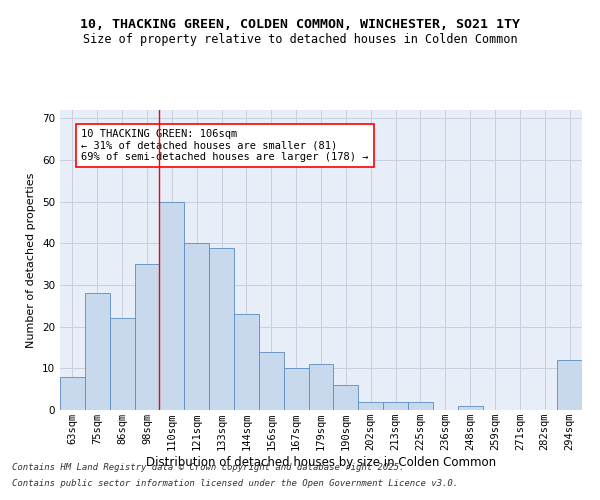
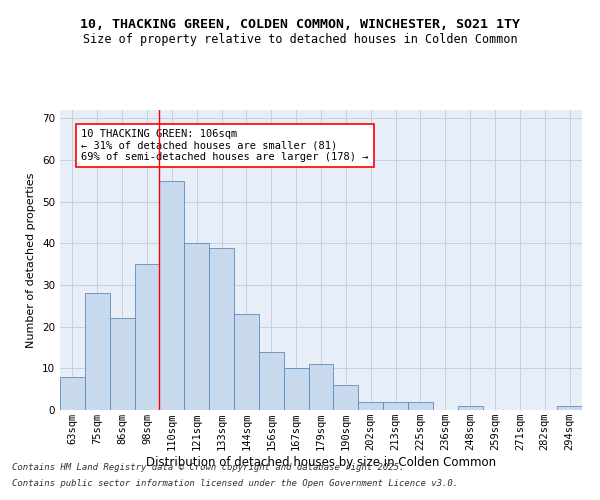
110sqm: 50 -> 55
294sqm: 12 -> 1
